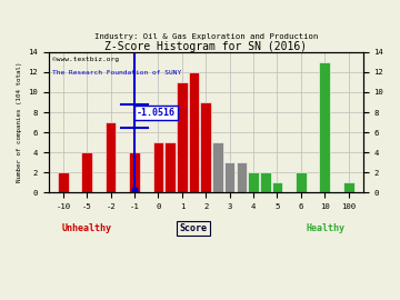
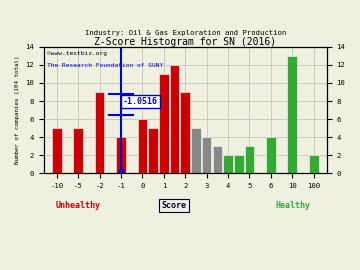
-10: 2 -> 5
-5: 4 -> 5
-2: 7 -> 9
0: 5 -> 6
3: 3 -> 4
5: 1 -> 3
6: 2 -> 4
100: 1 -> 2
